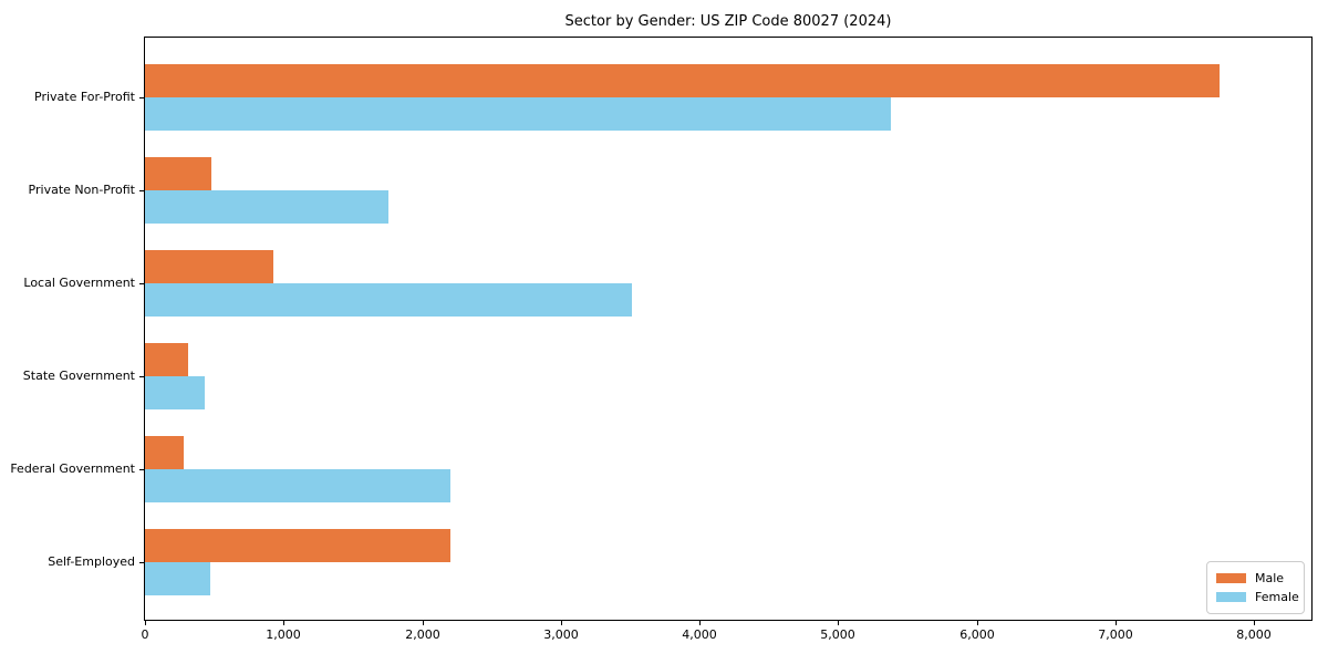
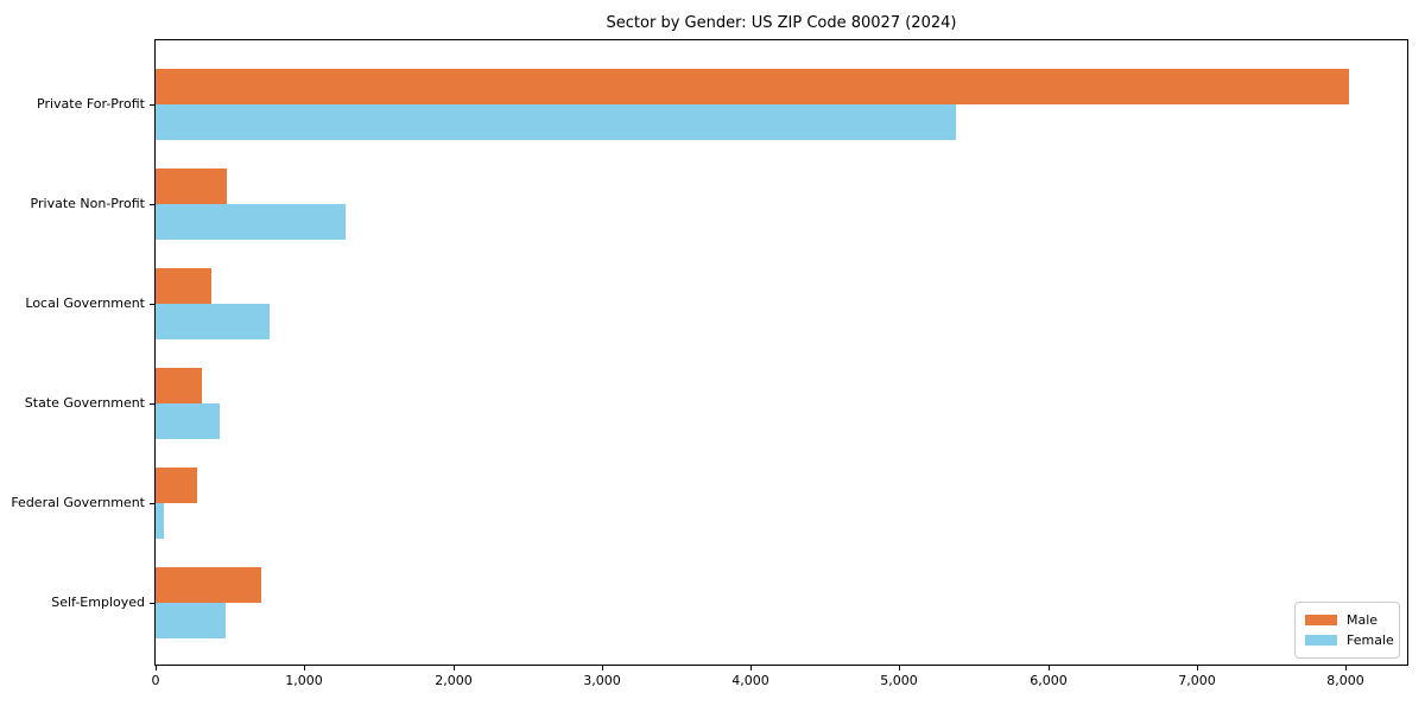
Male/Private For-Profit: 7750 -> 8020
Female/Private Non-Profit: 1760 -> 1280
Male/Local Government: 930 -> 380
Female/Local Government: 3510 -> 760
Female/Federal Government: 2200 -> 60
Male/Self-Employed: 2200 -> 710
